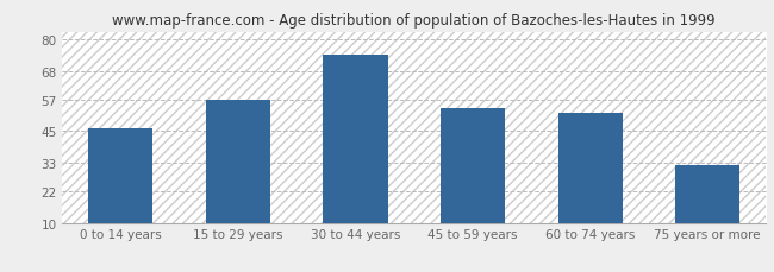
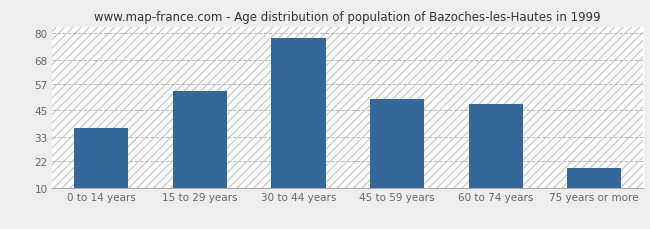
0 to 14 years: 46 -> 37
15 to 29 years: 57 -> 54
30 to 44 years: 74 -> 78
45 to 59 years: 54 -> 50
60 to 74 years: 52 -> 48
75 years or more: 32 -> 19
